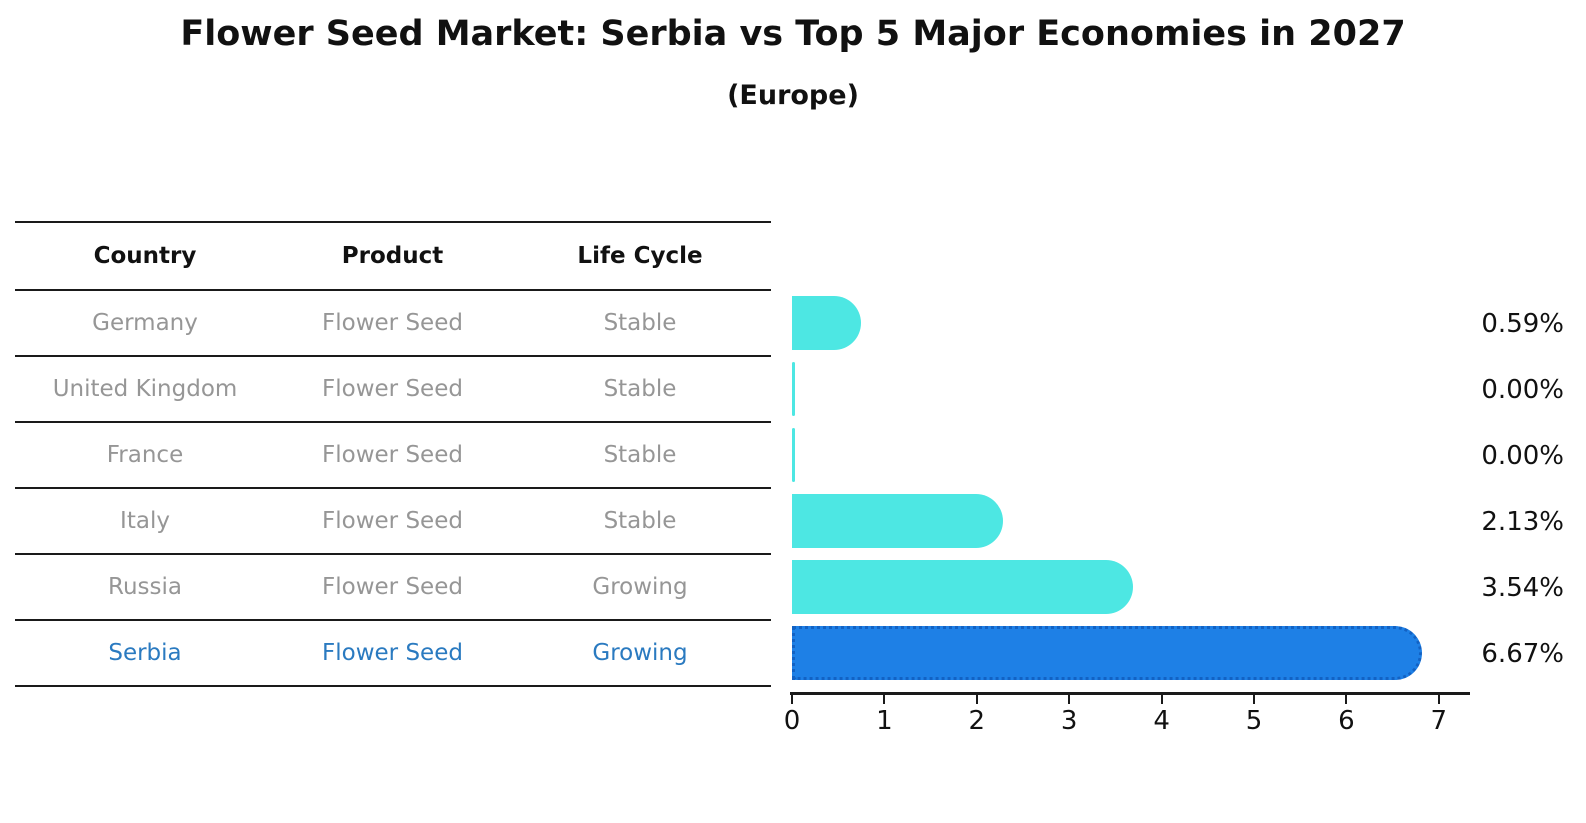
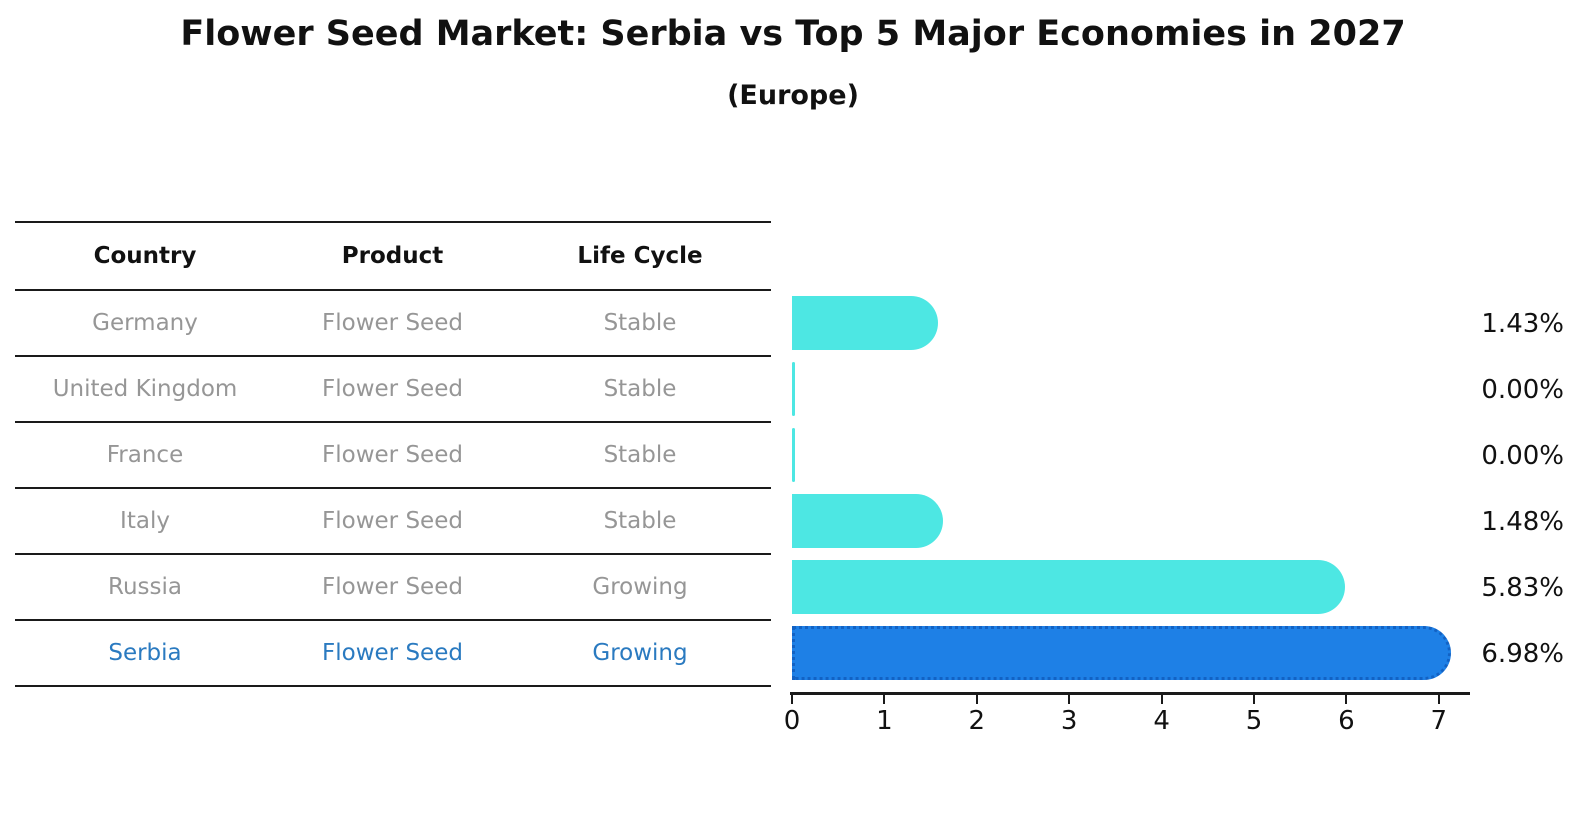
Germany: 0.59% -> 1.43%
Italy: 2.13% -> 1.48%
Russia: 3.54% -> 5.83%
Serbia: 6.67% -> 6.98%
